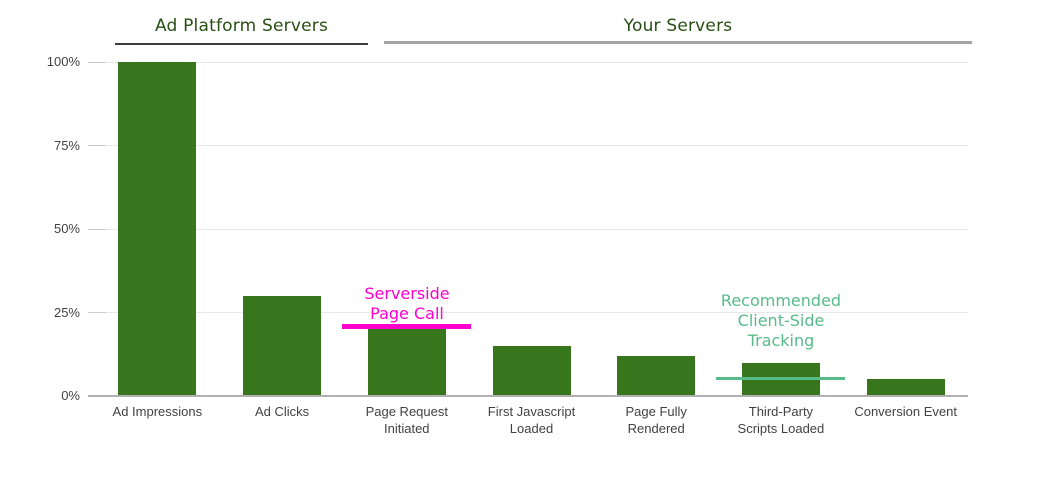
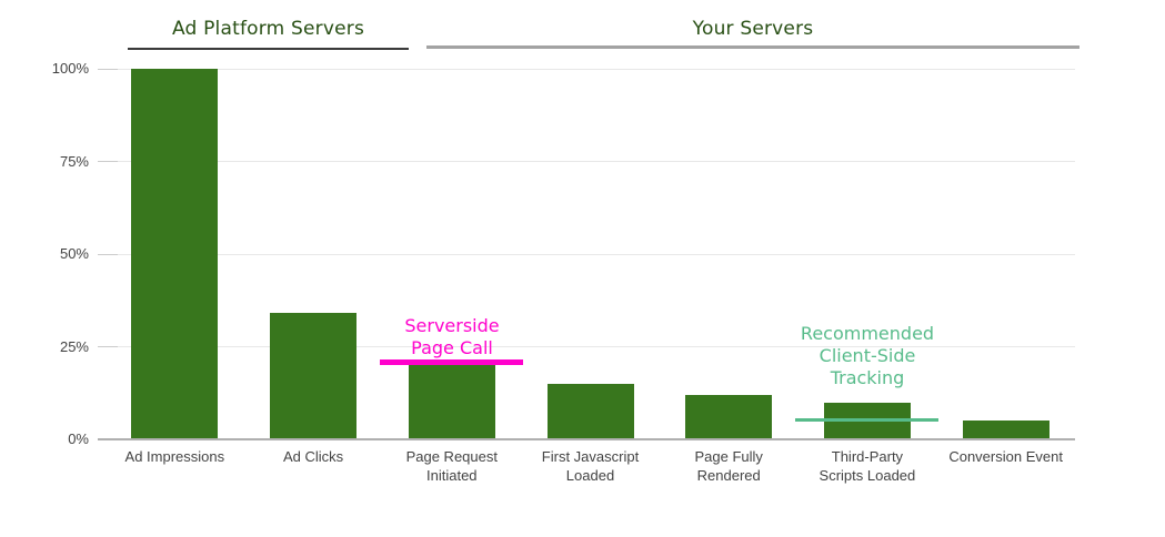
Ad Clicks: 30% -> 34%
